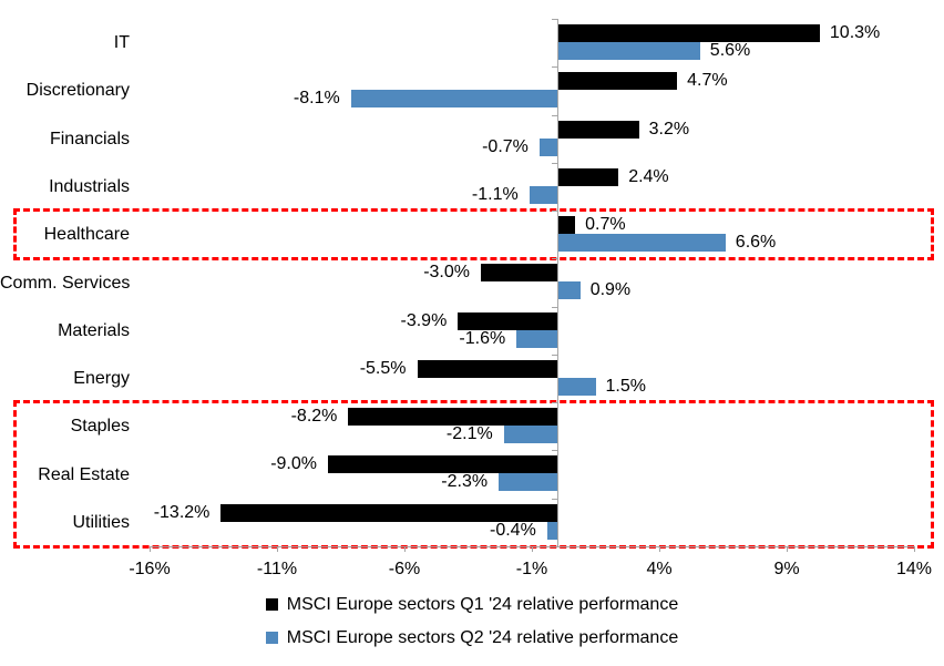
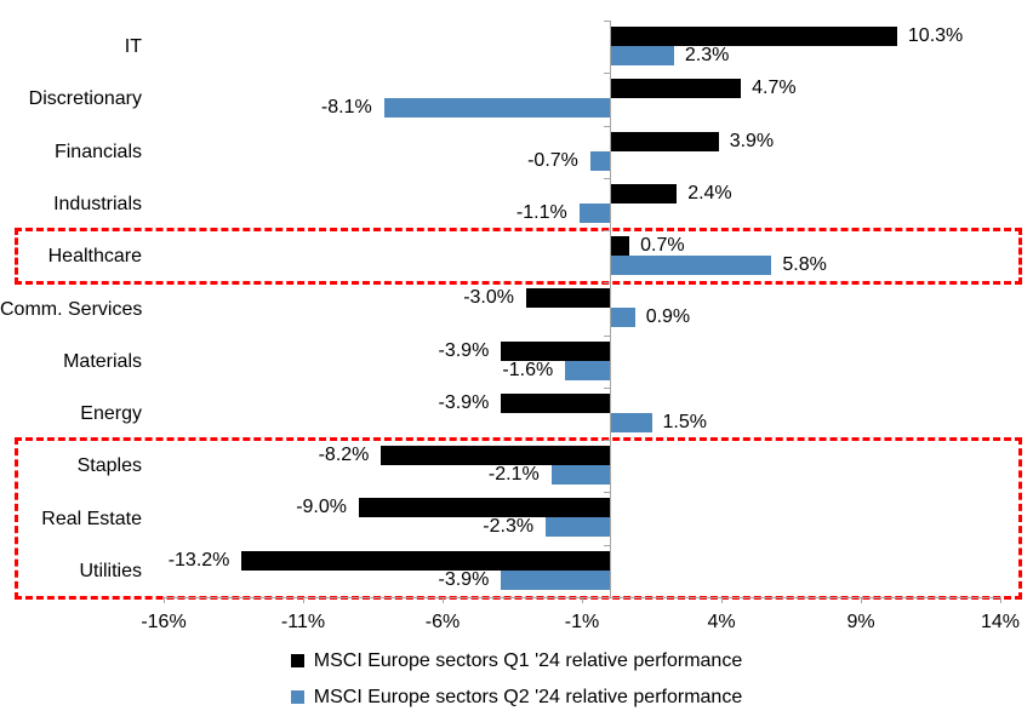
MSCI Europe sectors Q2 '24 relative performance/IT: 5.6% -> 2.3%
MSCI Europe sectors Q1 '24 relative performance/Financials: 3.2% -> 3.9%
MSCI Europe sectors Q2 '24 relative performance/Healthcare: 6.6% -> 5.8%
MSCI Europe sectors Q1 '24 relative performance/Energy: -5.5% -> -3.9%
MSCI Europe sectors Q2 '24 relative performance/Utilities: -0.4% -> -3.9%
